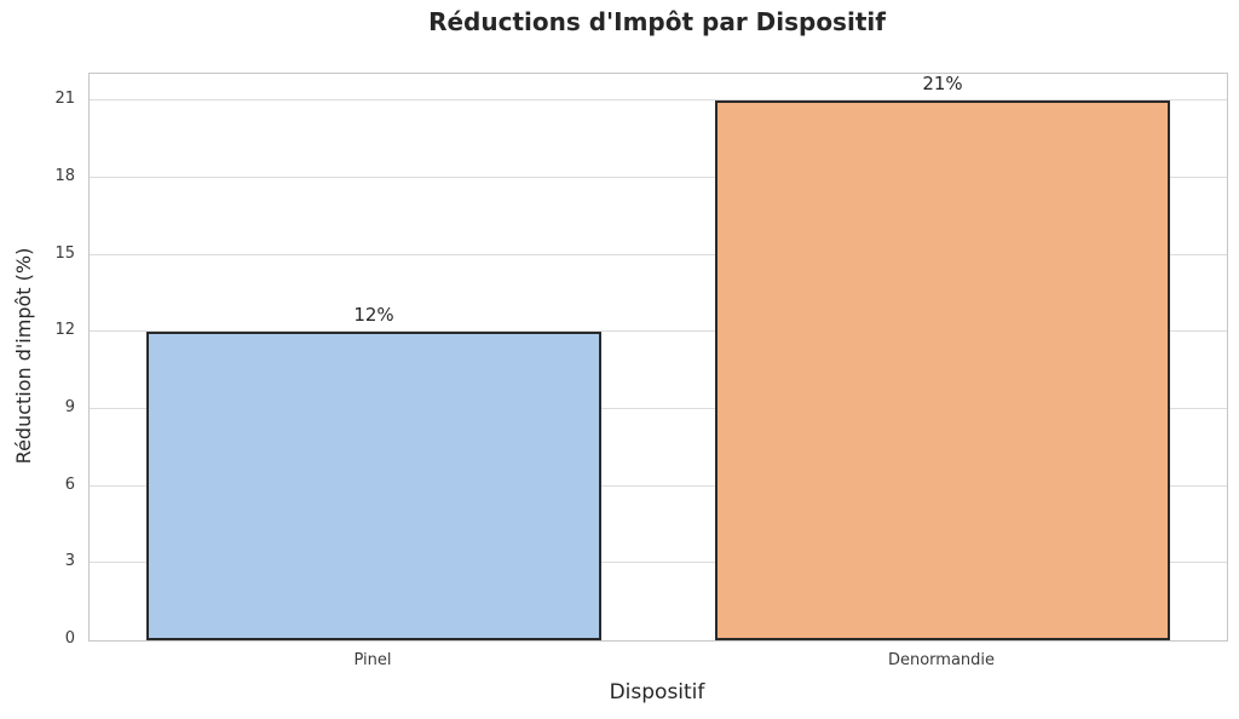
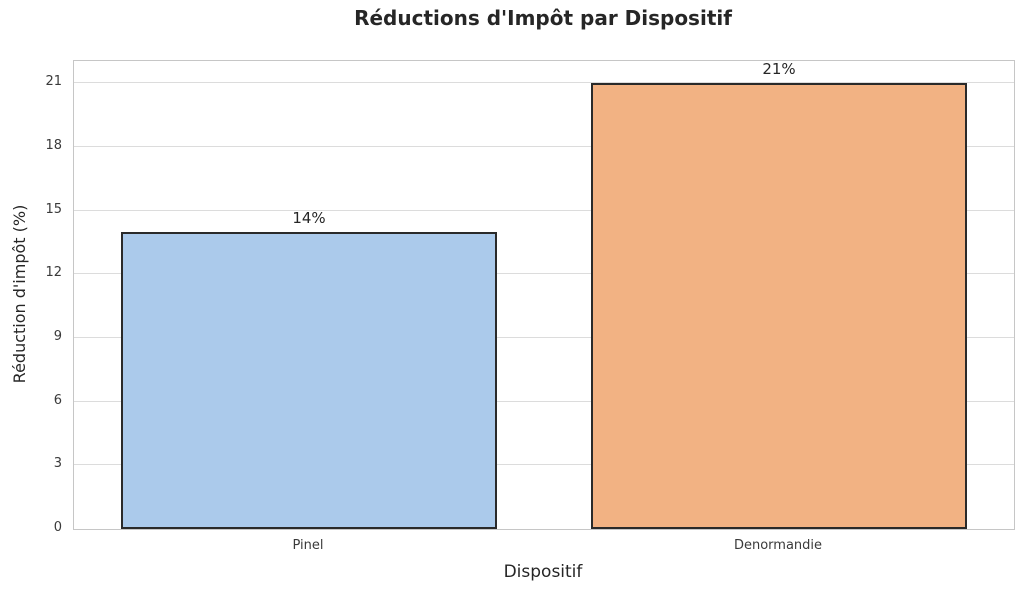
Pinel: 12% -> 14%
